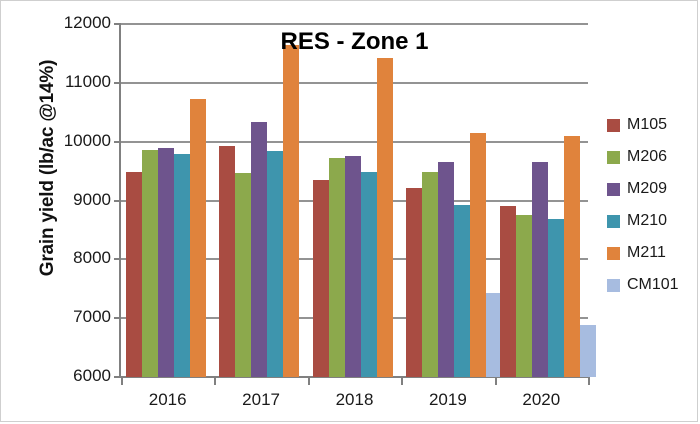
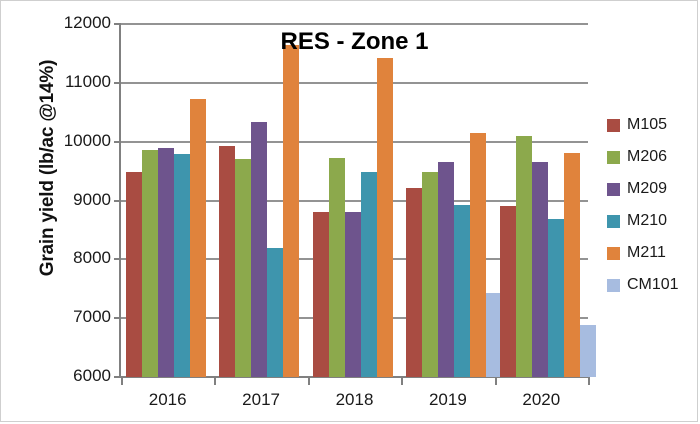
M206/2017: 9500 -> 9700
M210/2017: 9800 -> 8200
M105/2018: 9400 -> 8800
M209/2018: 9800 -> 8800
M206/2020: 8800 -> 10100
M211/2020: 10100 -> 9800
